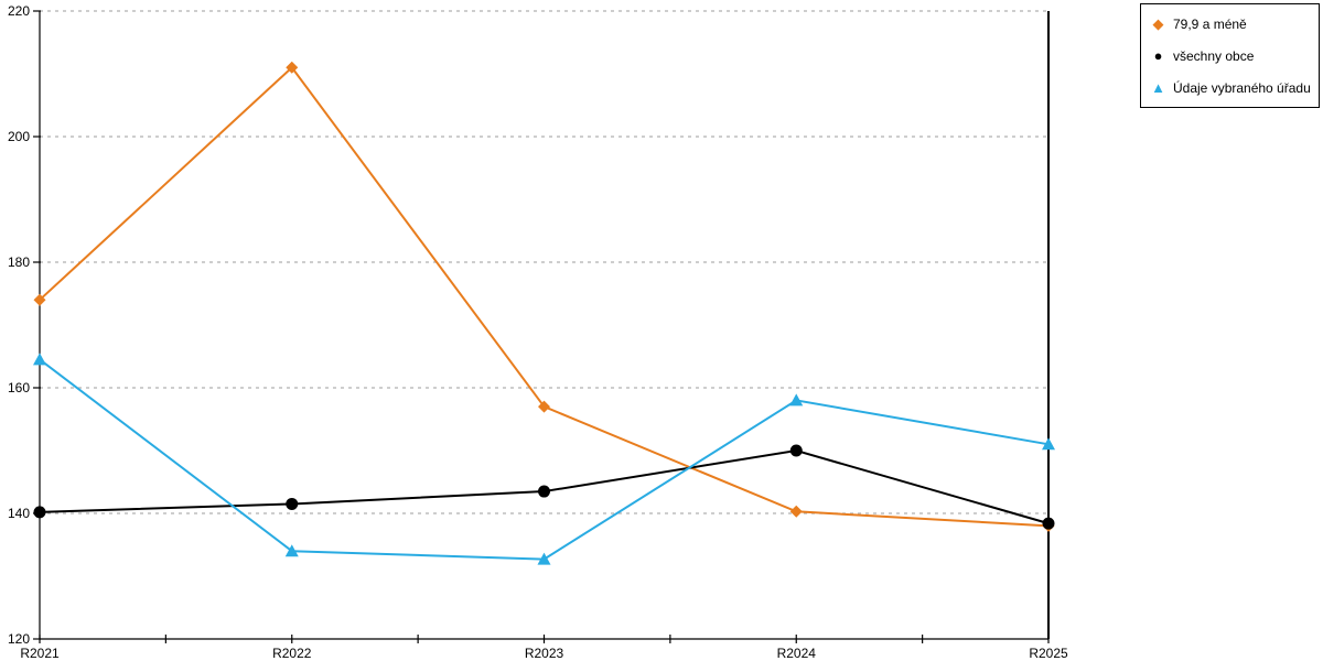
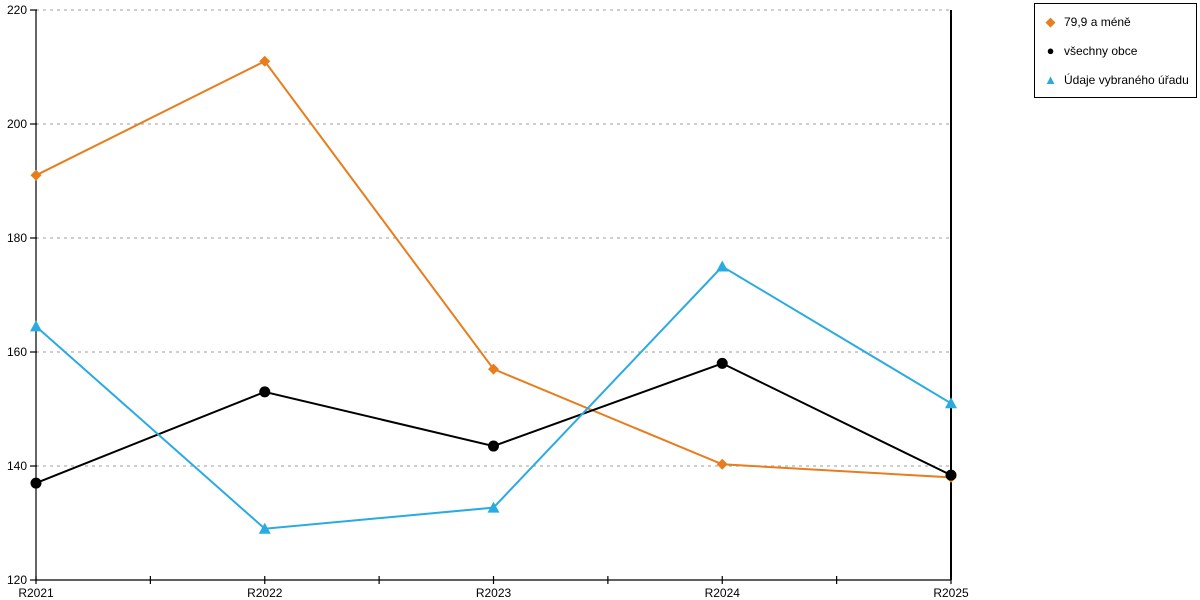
79,9 a méně/R2021: 174 -> 191
všechny obce/R2021: 140 -> 137
všechny obce/R2022: 142 -> 153
Údaje vybraného úřadu/R2022: 134 -> 129
všechny obce/R2024: 150 -> 158
Údaje vybraného úřadu/R2024: 158 -> 175
